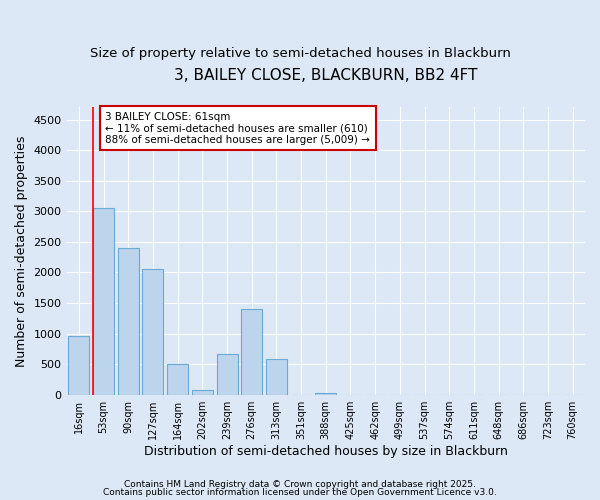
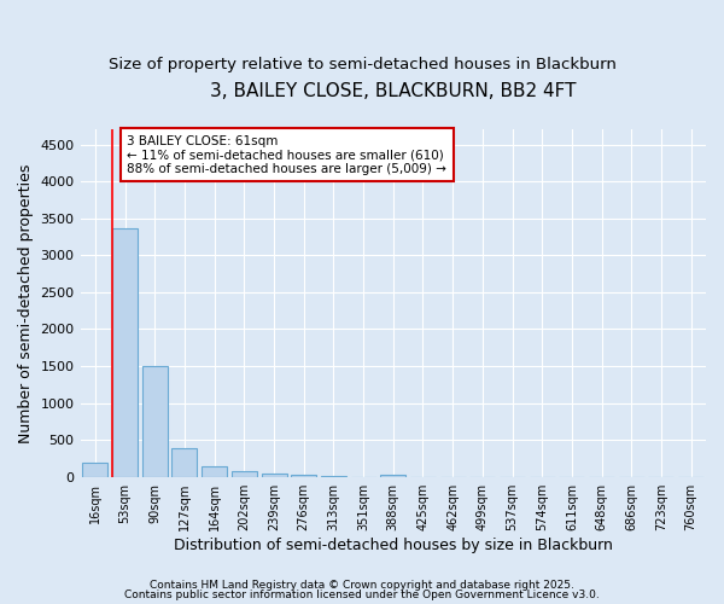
16sqm: 960 -> 180
53sqm: 3060 -> 3360
90sqm: 2400 -> 1500
127sqm: 2060 -> 380
164sqm: 500 -> 140
239sqm: 660 -> 50
276sqm: 1400 -> 30
313sqm: 580 -> 20
